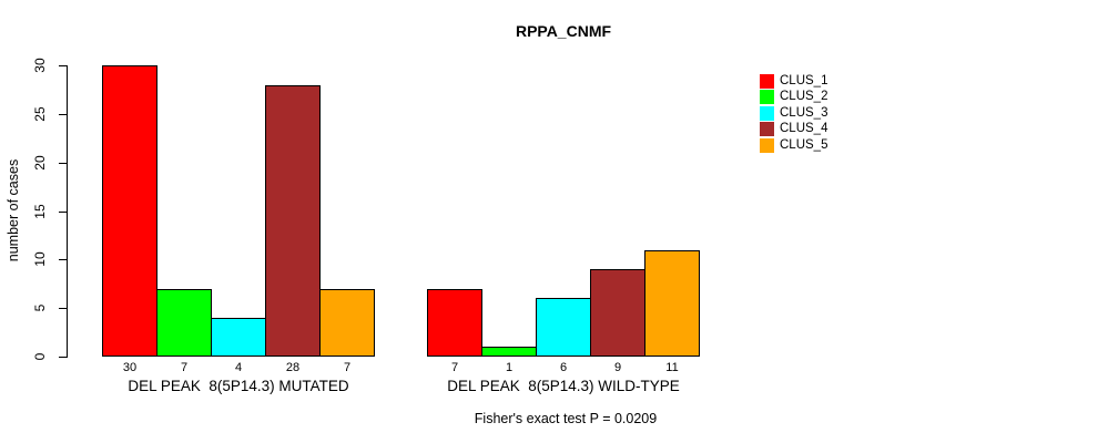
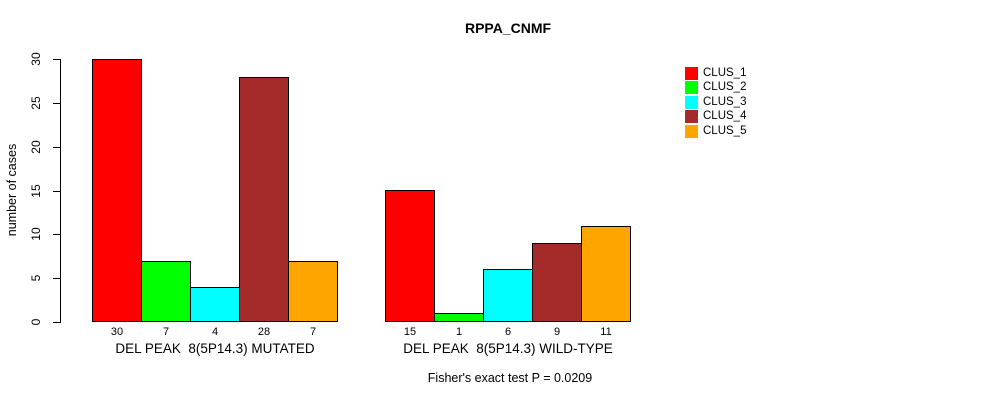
CLUS_1/DEL PEAK 8(5P14.3) WILD-TYPE: 7 -> 15
